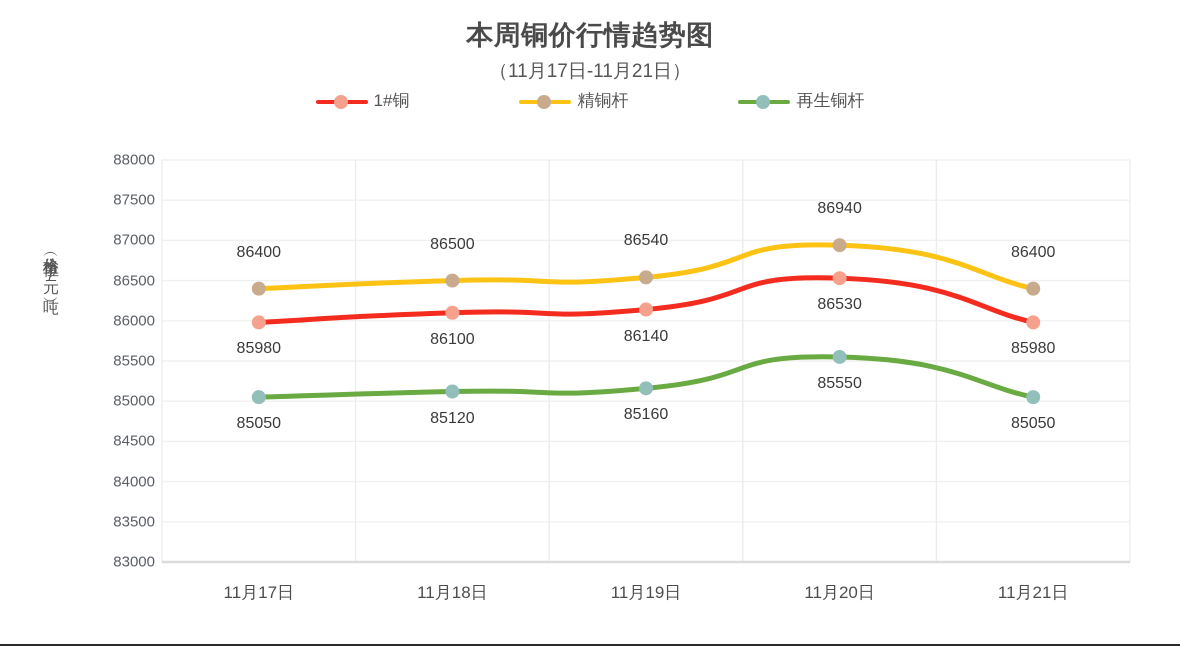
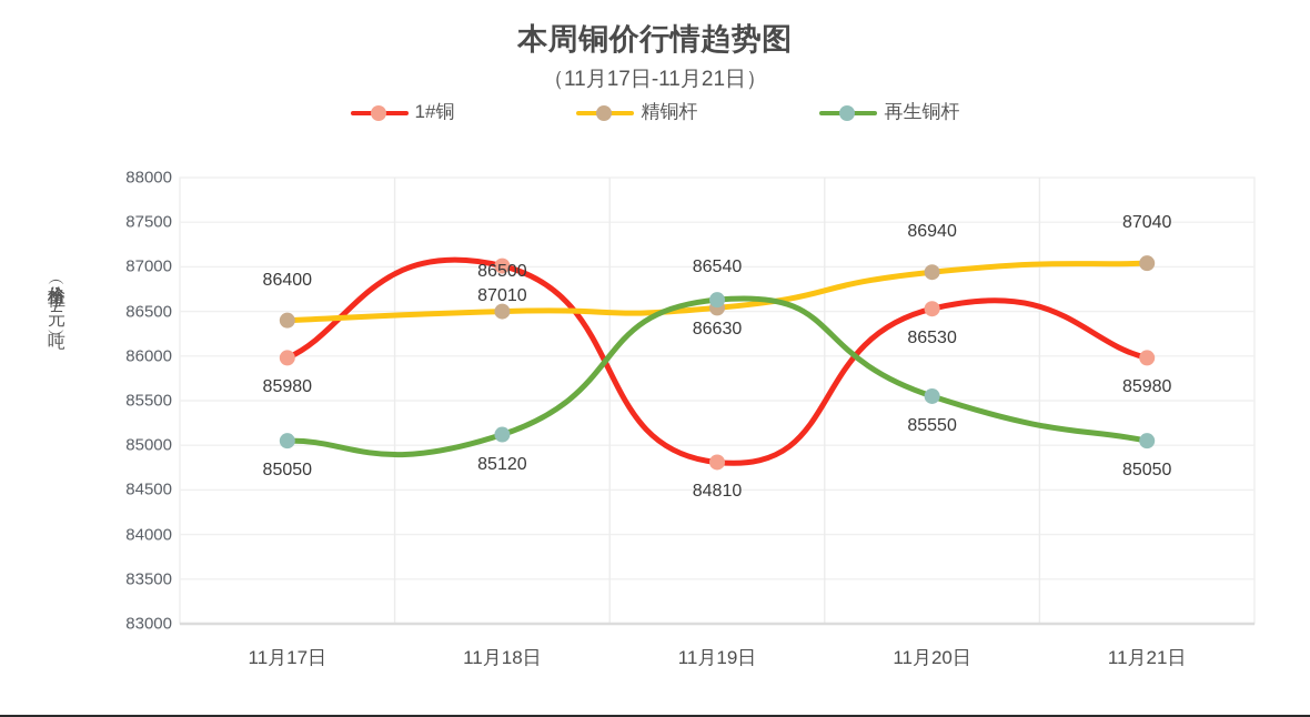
1#铜/11月18日: 86100 -> 87010
1#铜/11月19日: 86140 -> 84810
再生铜杆/11月19日: 85160 -> 86630
精铜杆/11月21日: 86400 -> 87040
